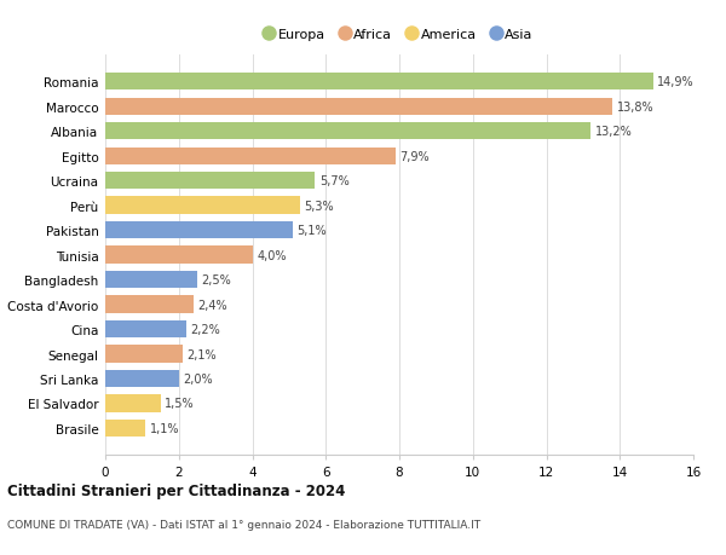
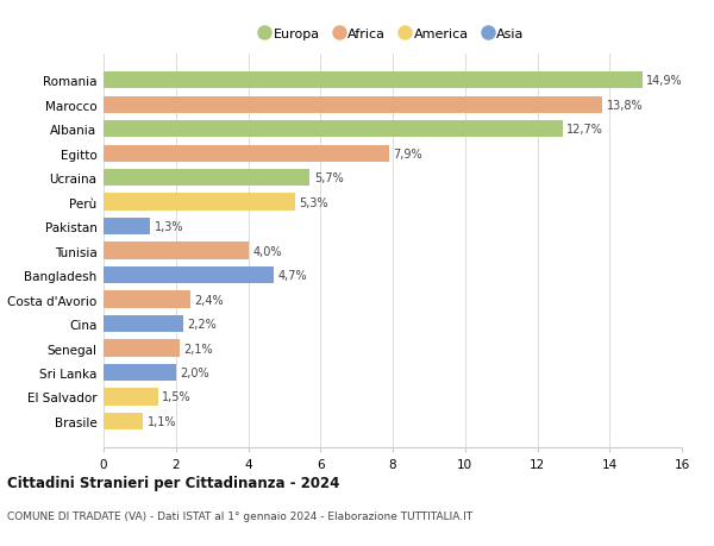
Albania: 13,2% -> 12,7%
Pakistan: 5,1% -> 1,3%
Bangladesh: 2,5% -> 4,7%
